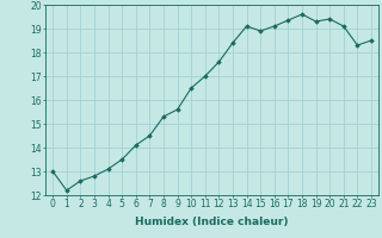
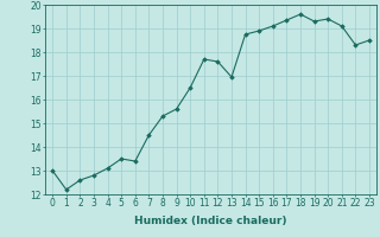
6: 14.10 -> 13.40
11: 17.00 -> 17.70
13: 18.40 -> 16.95
14: 19.10 -> 18.75
